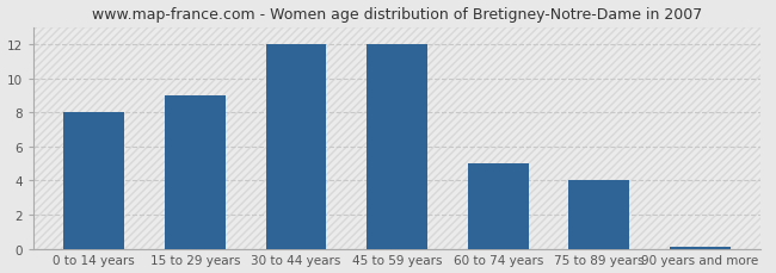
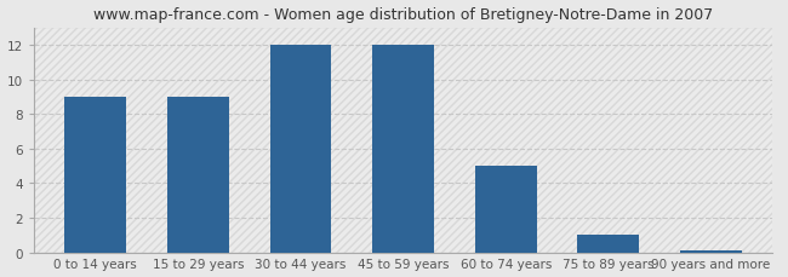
0 to 14 years: 8.0 -> 9.0
75 to 89 years: 4.0 -> 1.0
